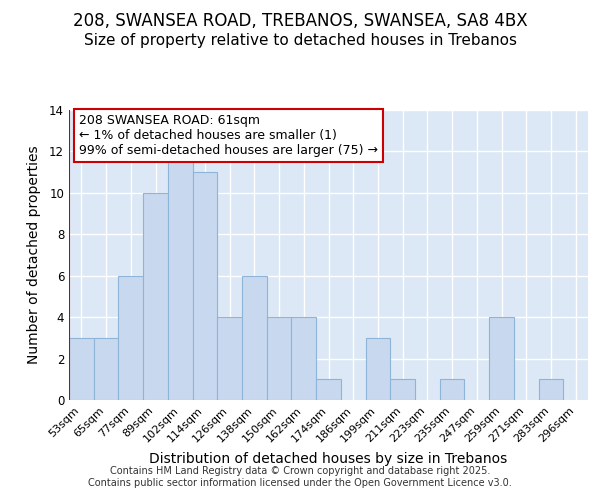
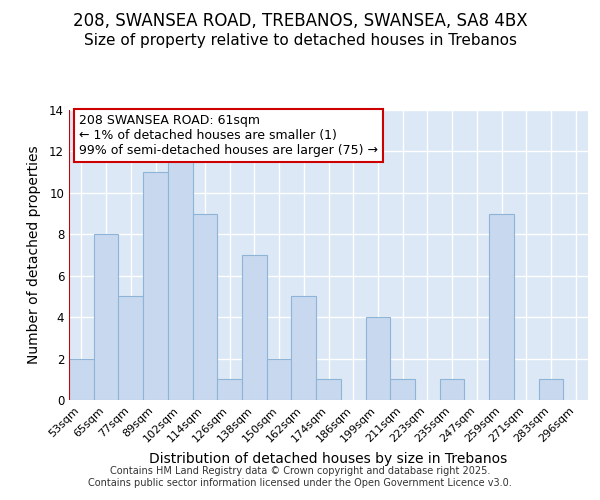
53sqm: 3 -> 2
65sqm: 3 -> 8
77sqm: 6 -> 5
89sqm: 10 -> 11
114sqm: 11 -> 9
126sqm: 4 -> 1
138sqm: 6 -> 7
150sqm: 4 -> 2
162sqm: 4 -> 5
199sqm: 3 -> 4
259sqm: 4 -> 9
